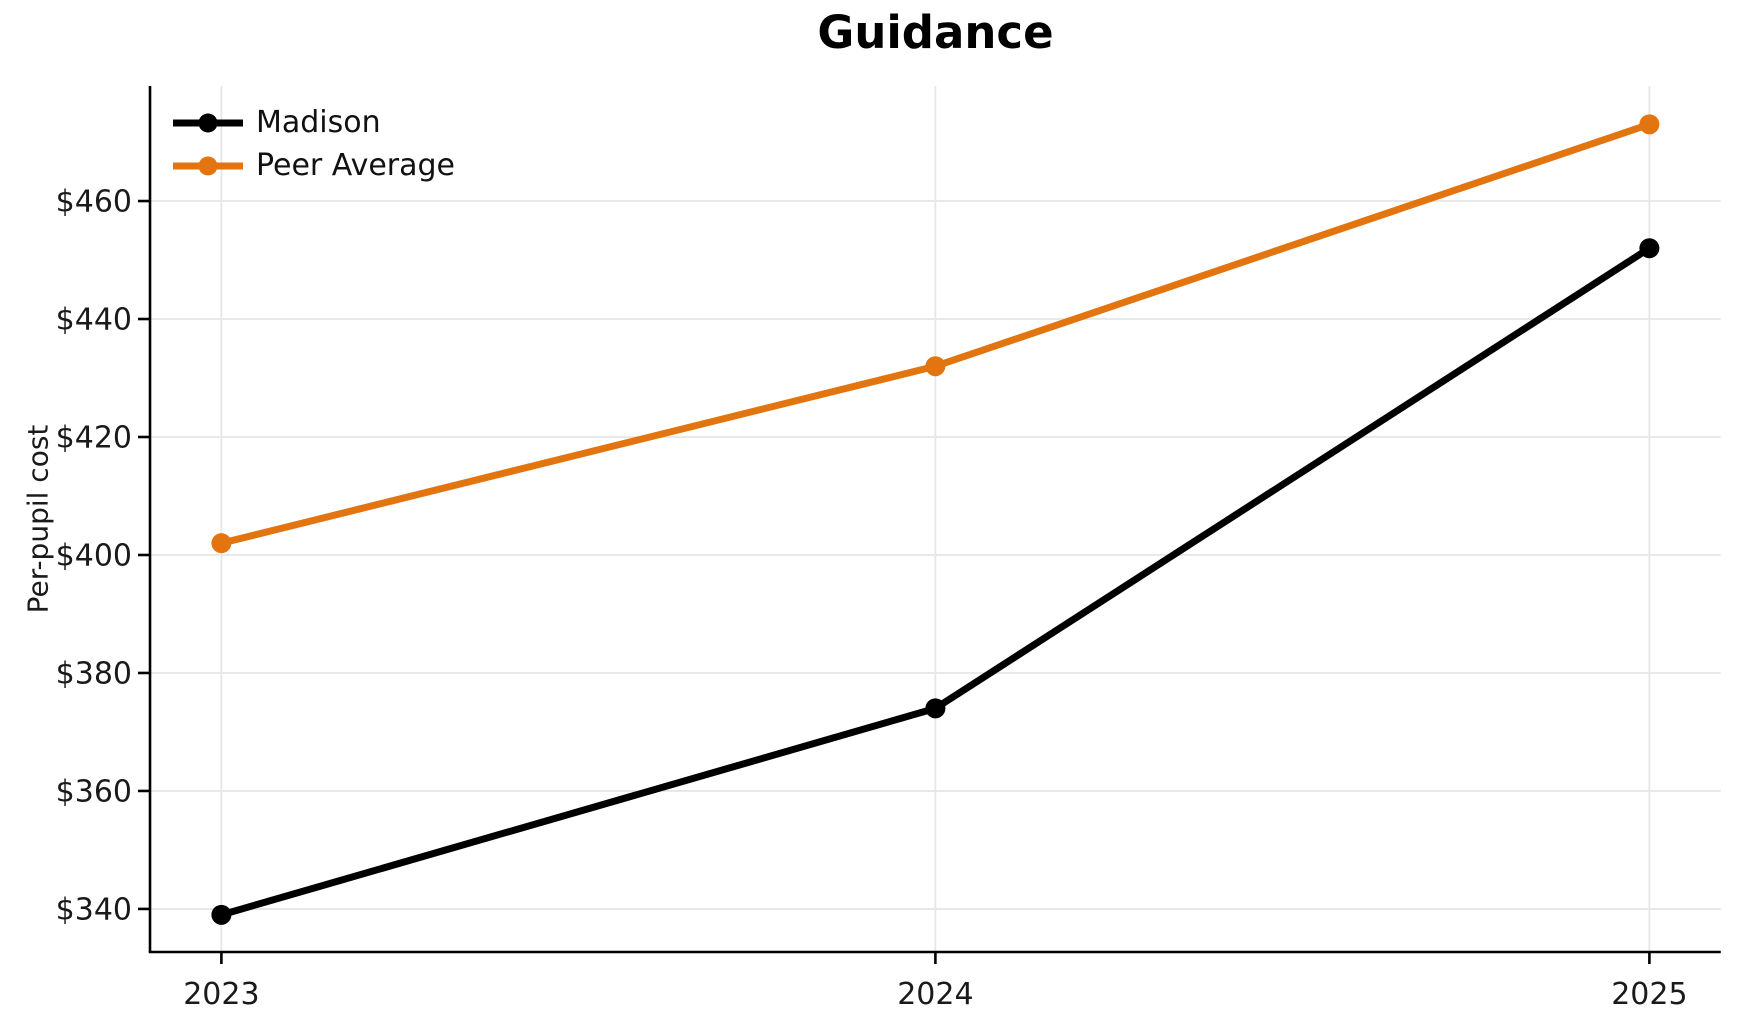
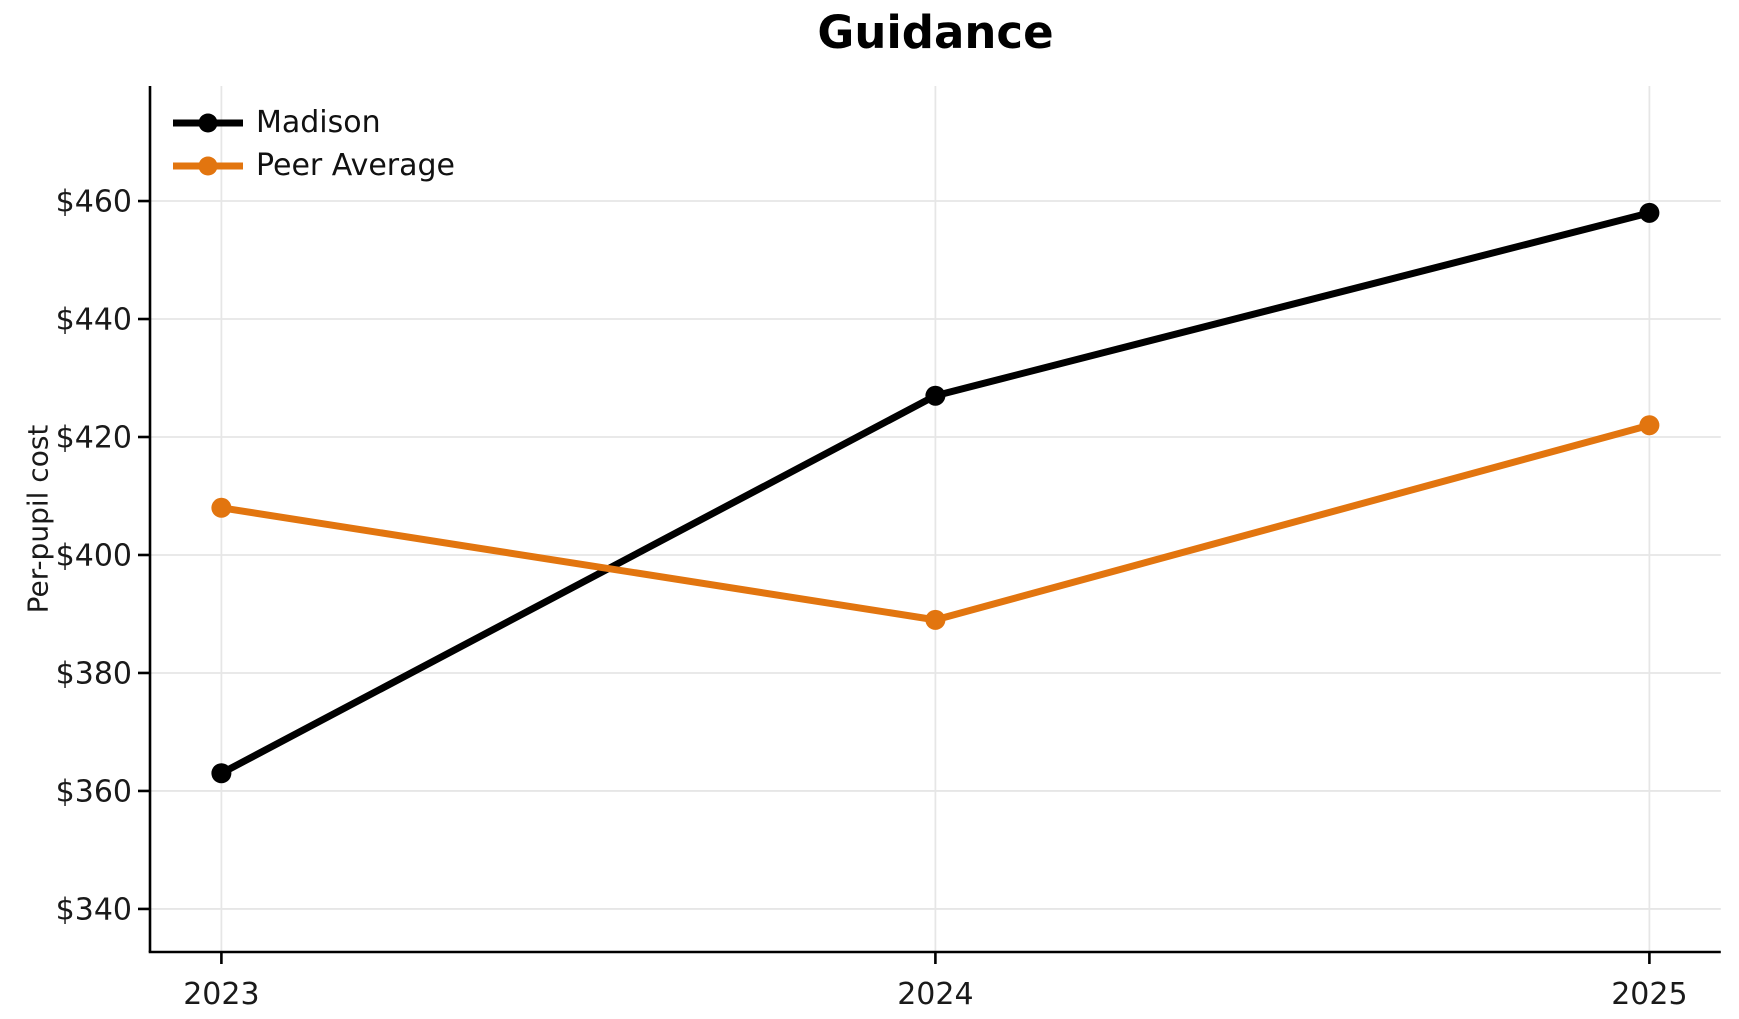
Madison/2023: $339 -> $363
Peer Average/2023: $402 -> $408
Madison/2024: $374 -> $427
Peer Average/2024: $432 -> $389
Madison/2025: $452 -> $458
Peer Average/2025: $473 -> $422
